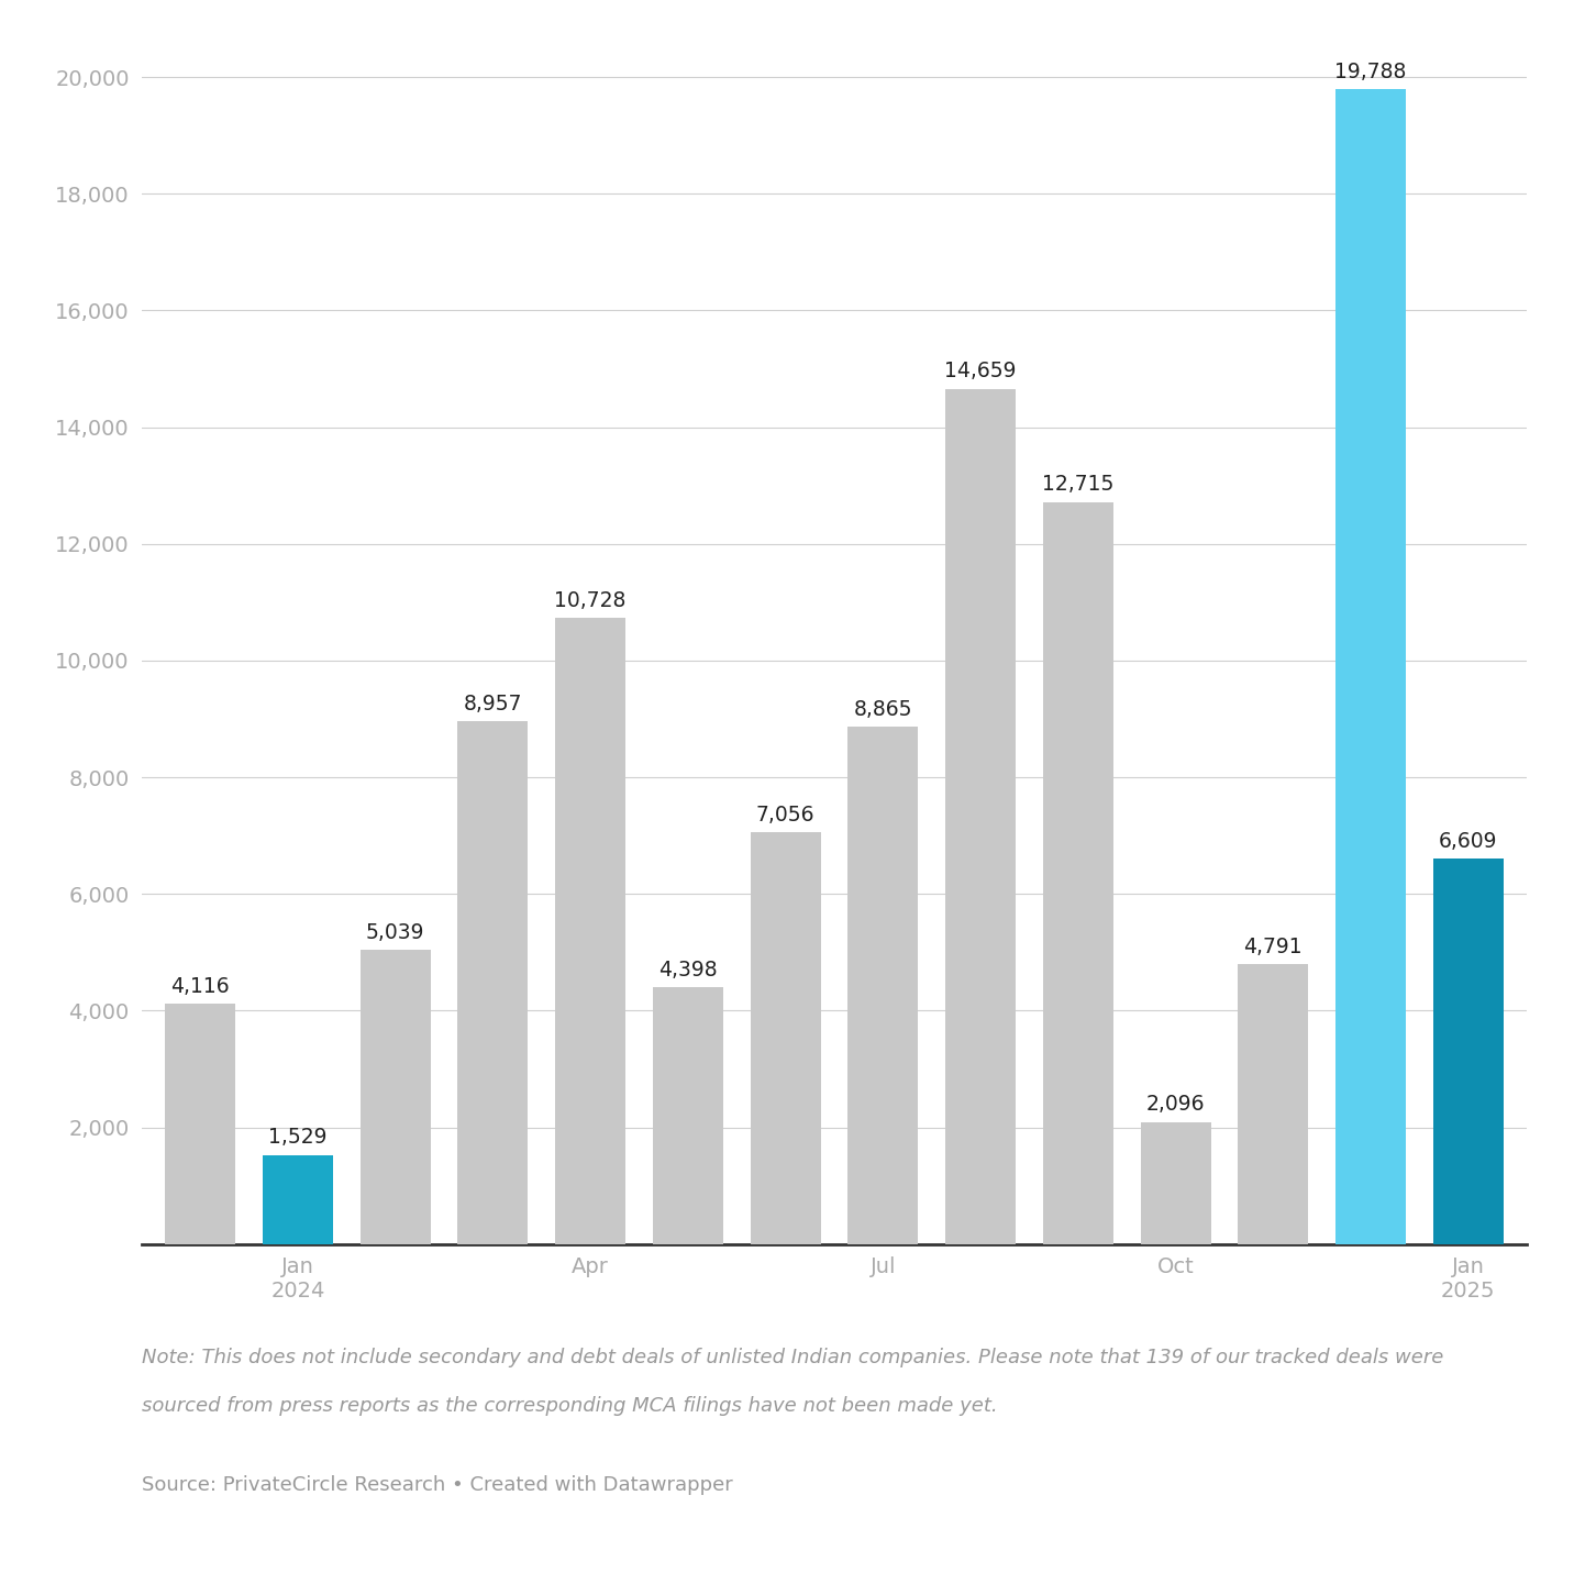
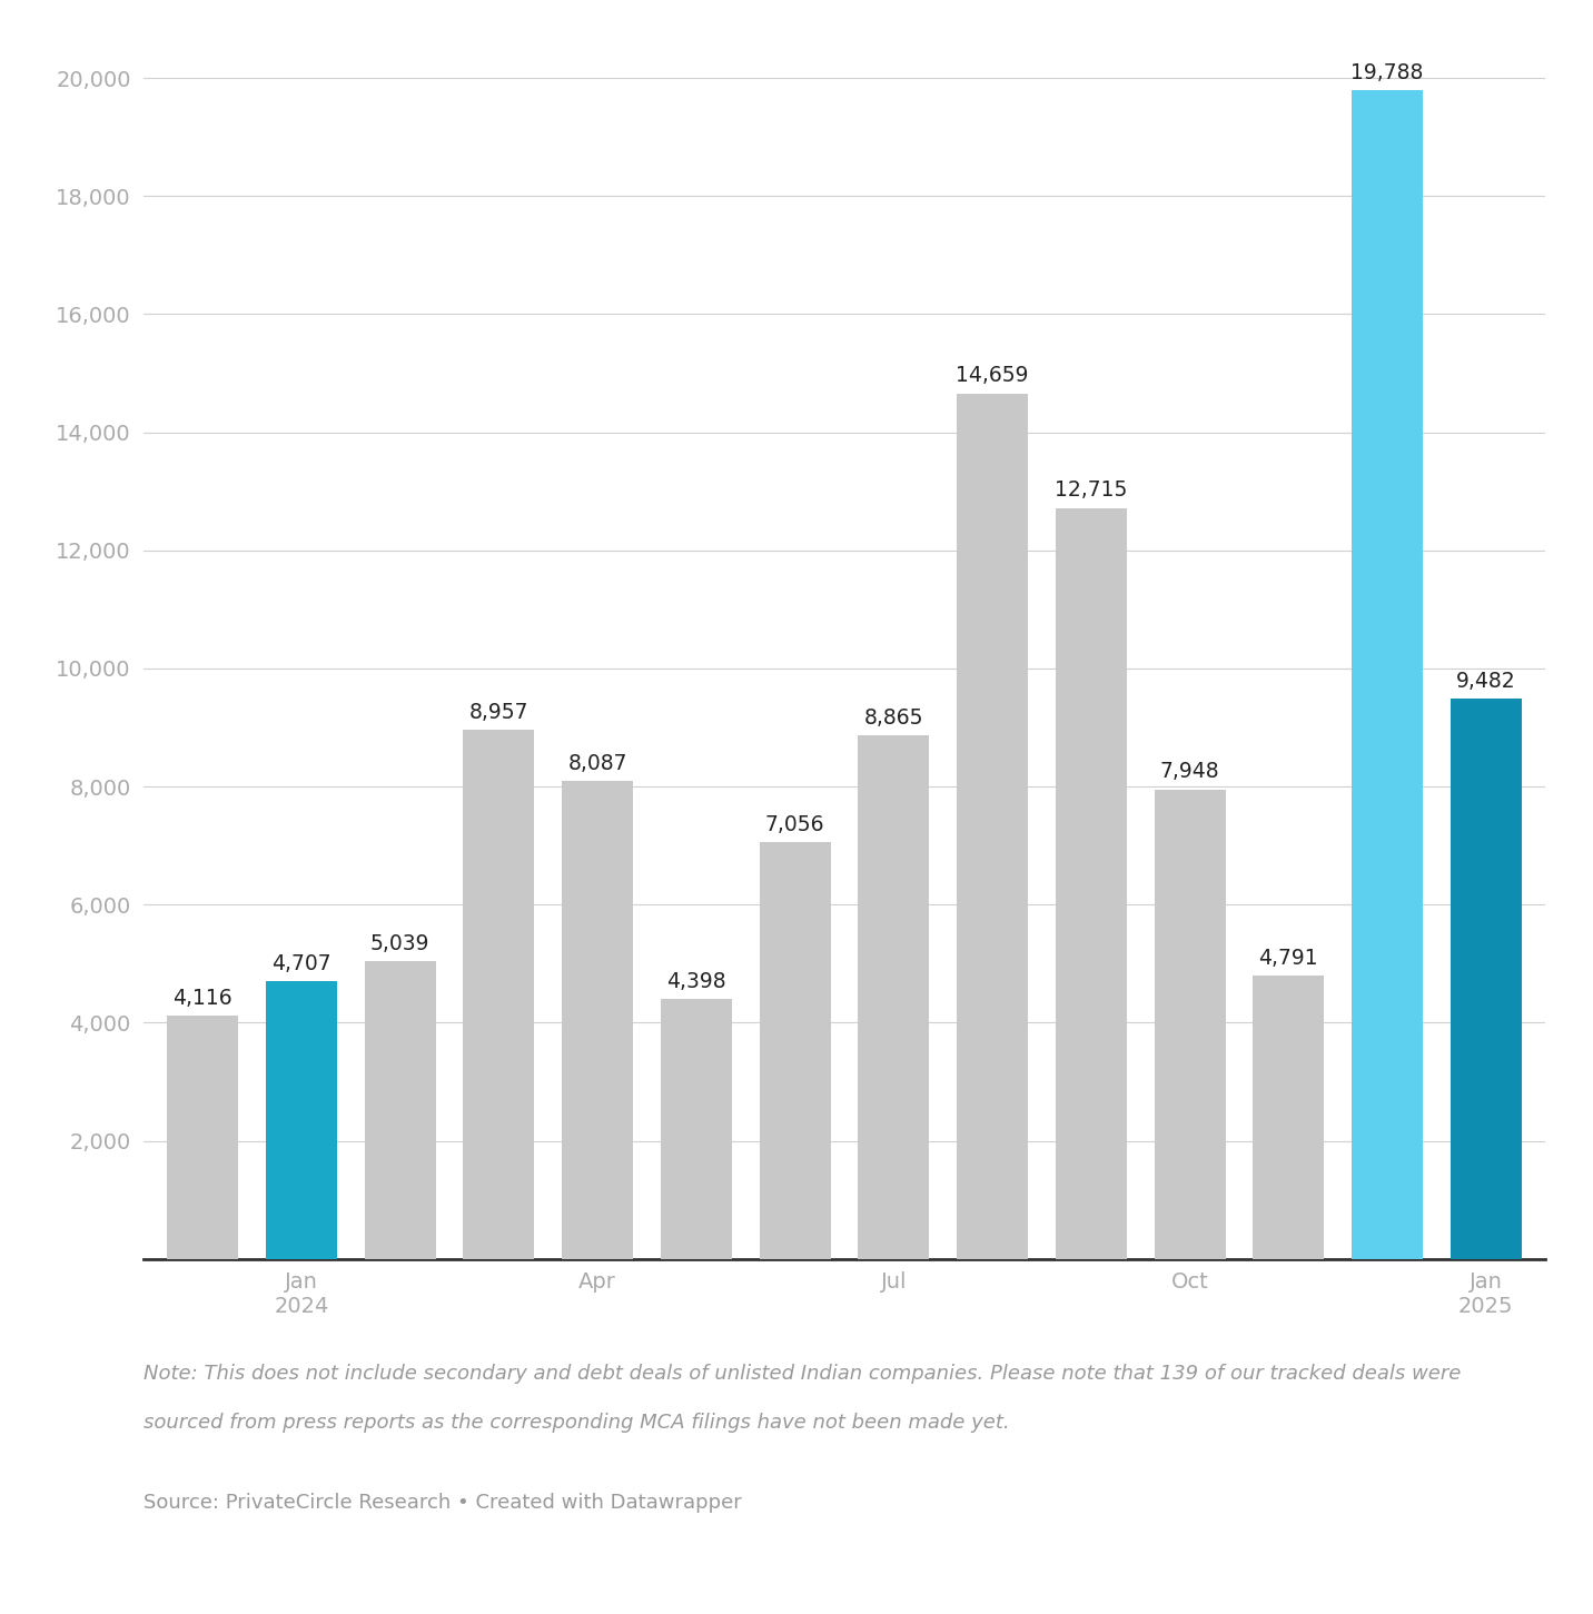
Jan 2024: 1,529 -> 4,707
Apr: 10,728 -> 8,087
Oct: 2,096 -> 7,948
Jan 2025: 6,609 -> 9,482
